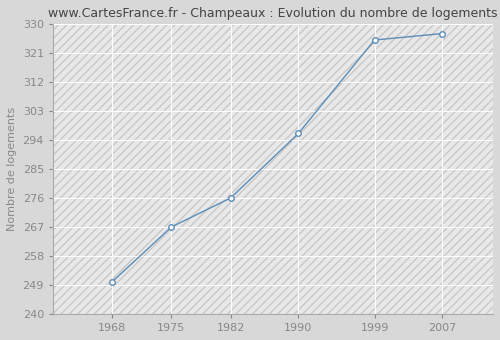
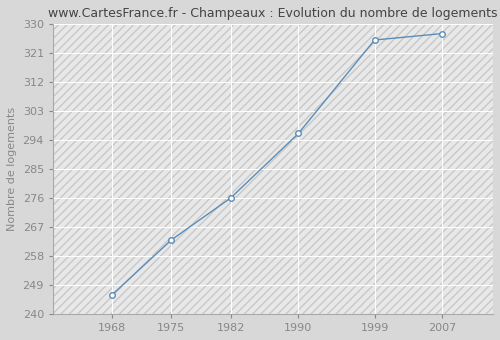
1968: 250 -> 246
1975: 267 -> 263
